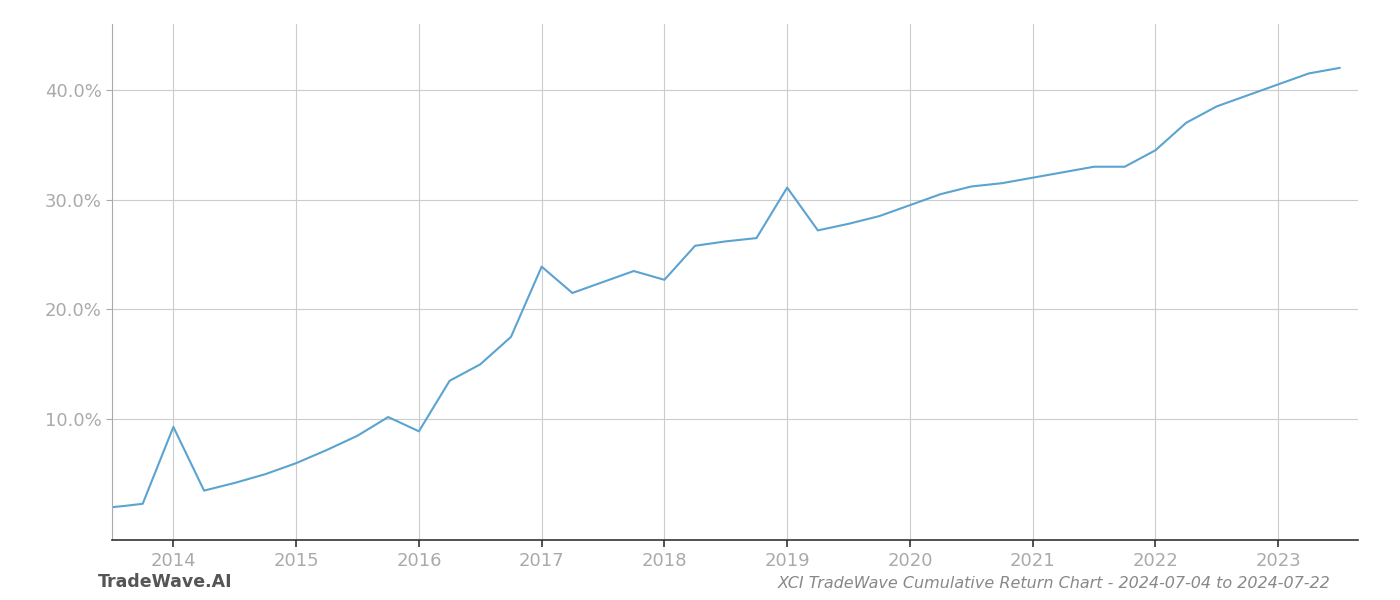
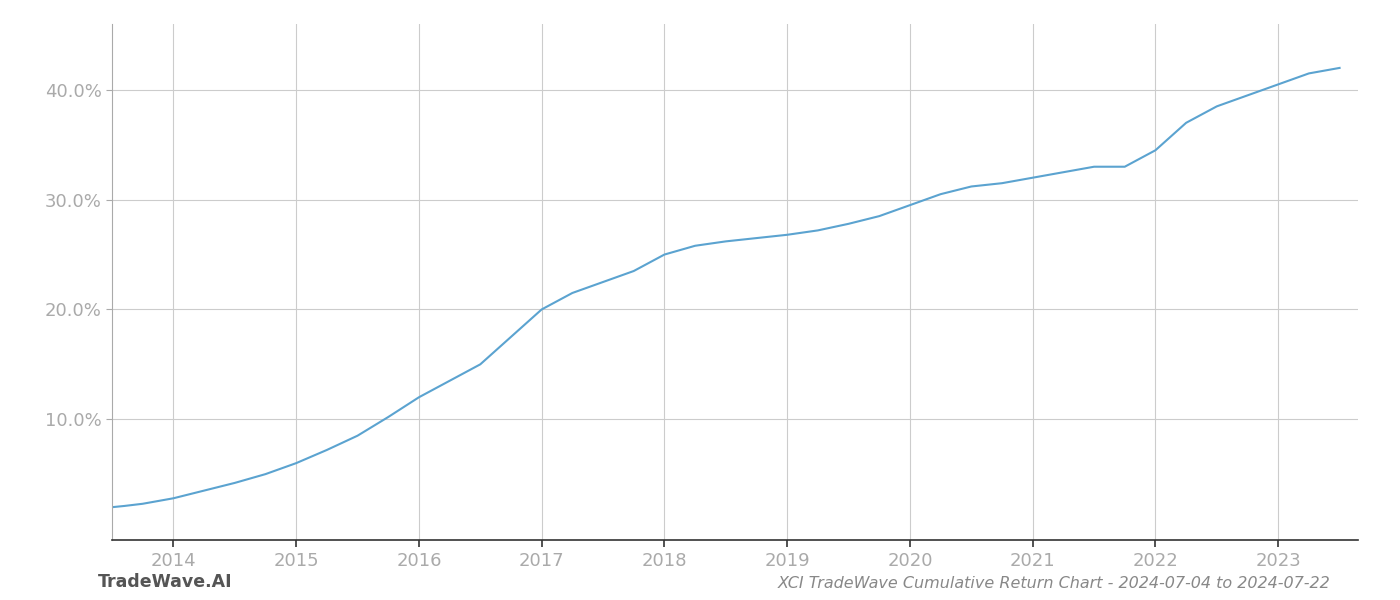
2014: 9.3% -> 2.8%
2016: 8.9% -> 12.0%
2017: 23.9% -> 20.0%
2018: 22.7% -> 25.0%
2019: 31.1% -> 26.8%
